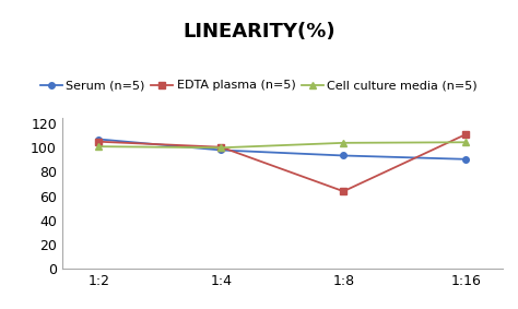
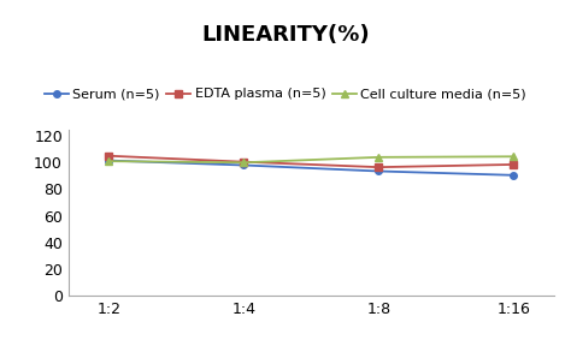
Serum (n=5)/1:2: 107 -> 102
EDTA plasma (n=5)/1:8: 64 -> 96
EDTA plasma (n=5)/1:16: 111 -> 98
